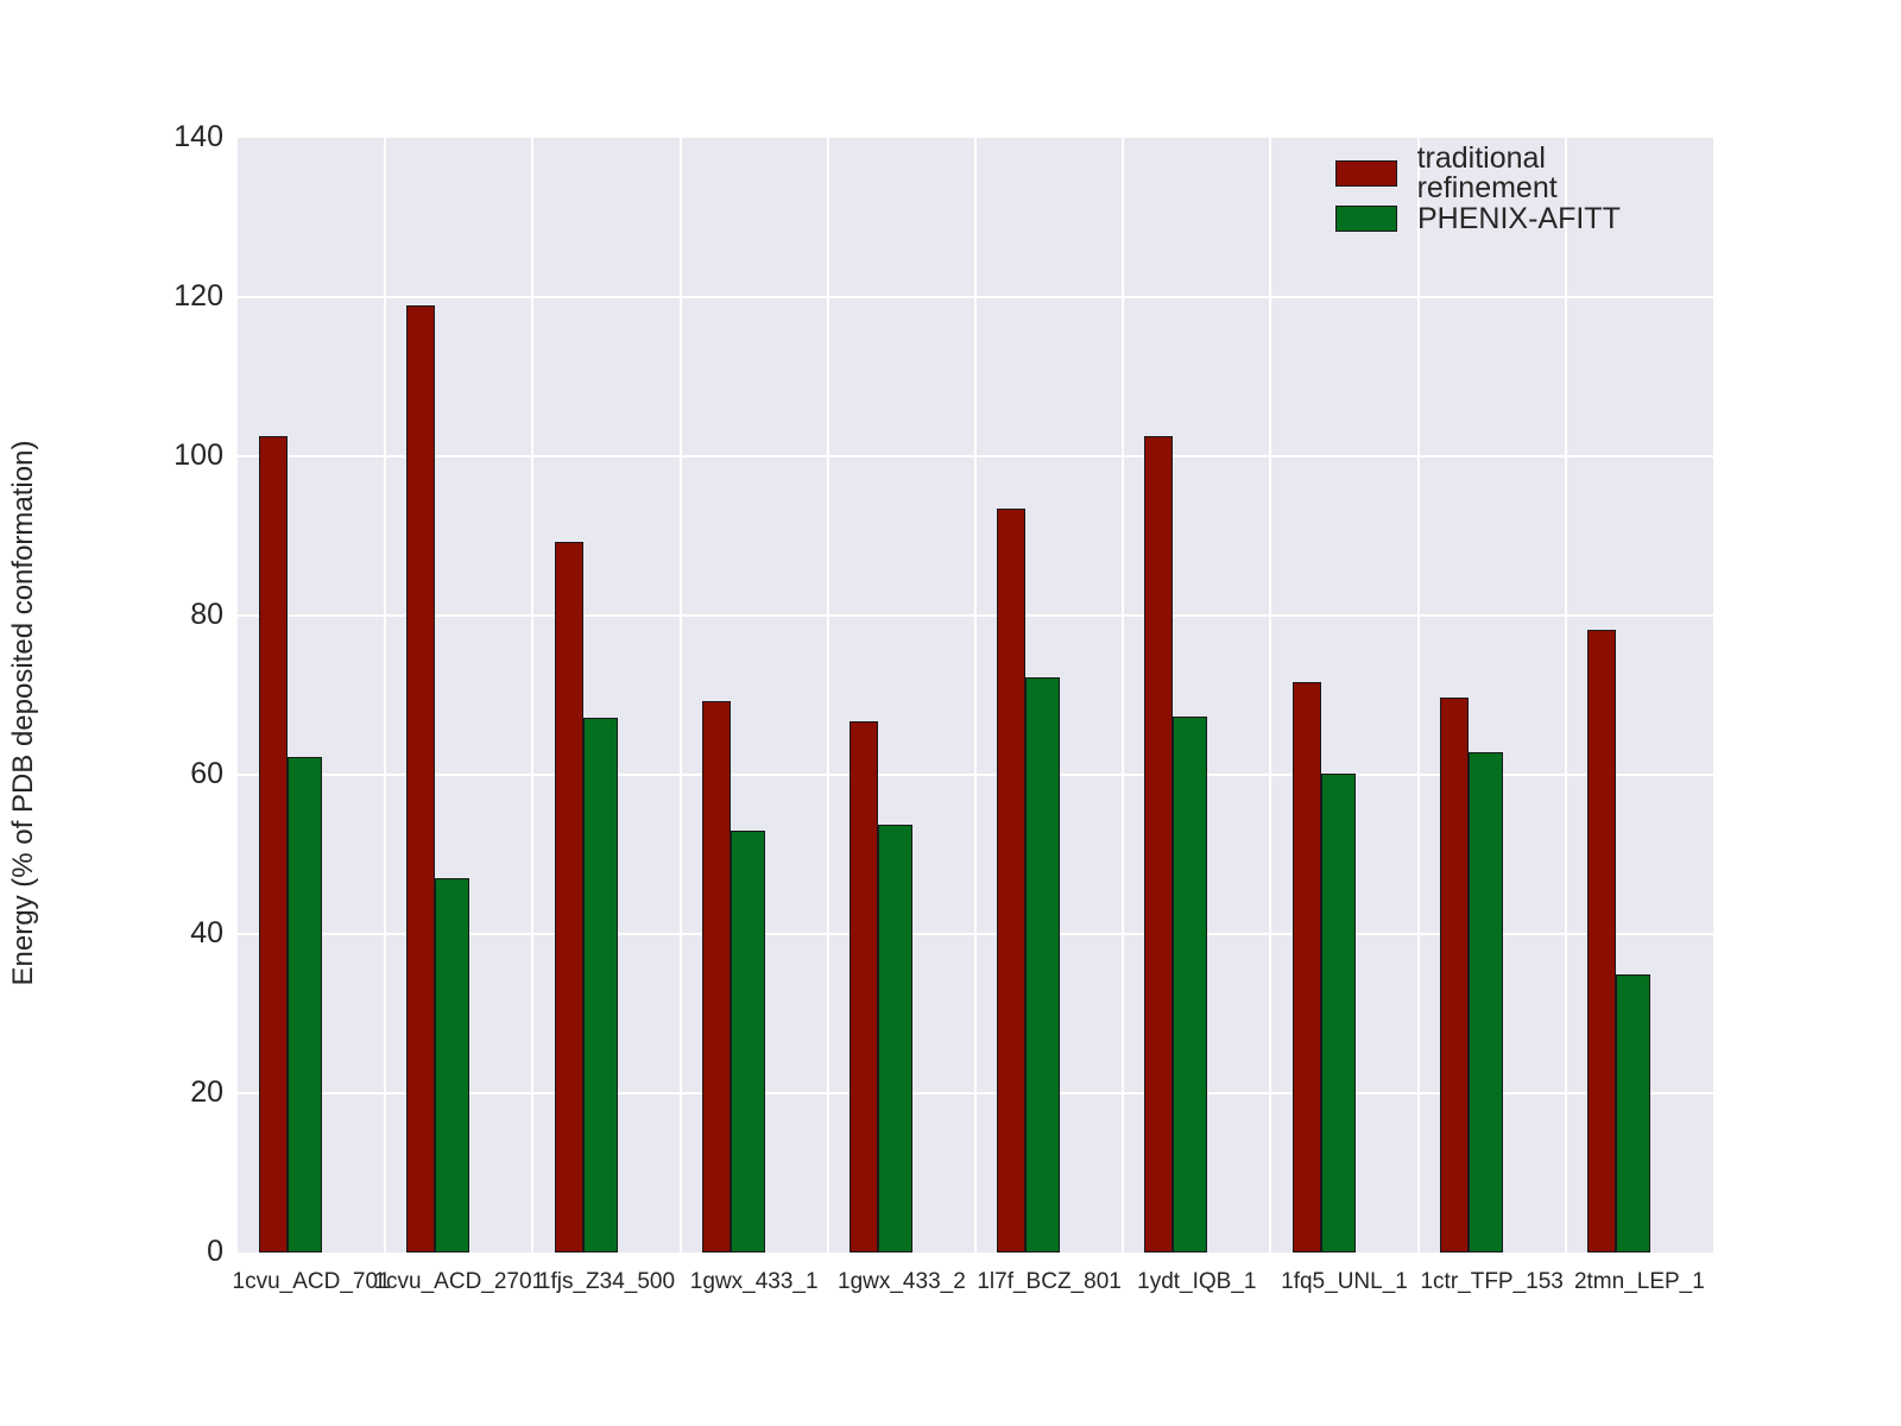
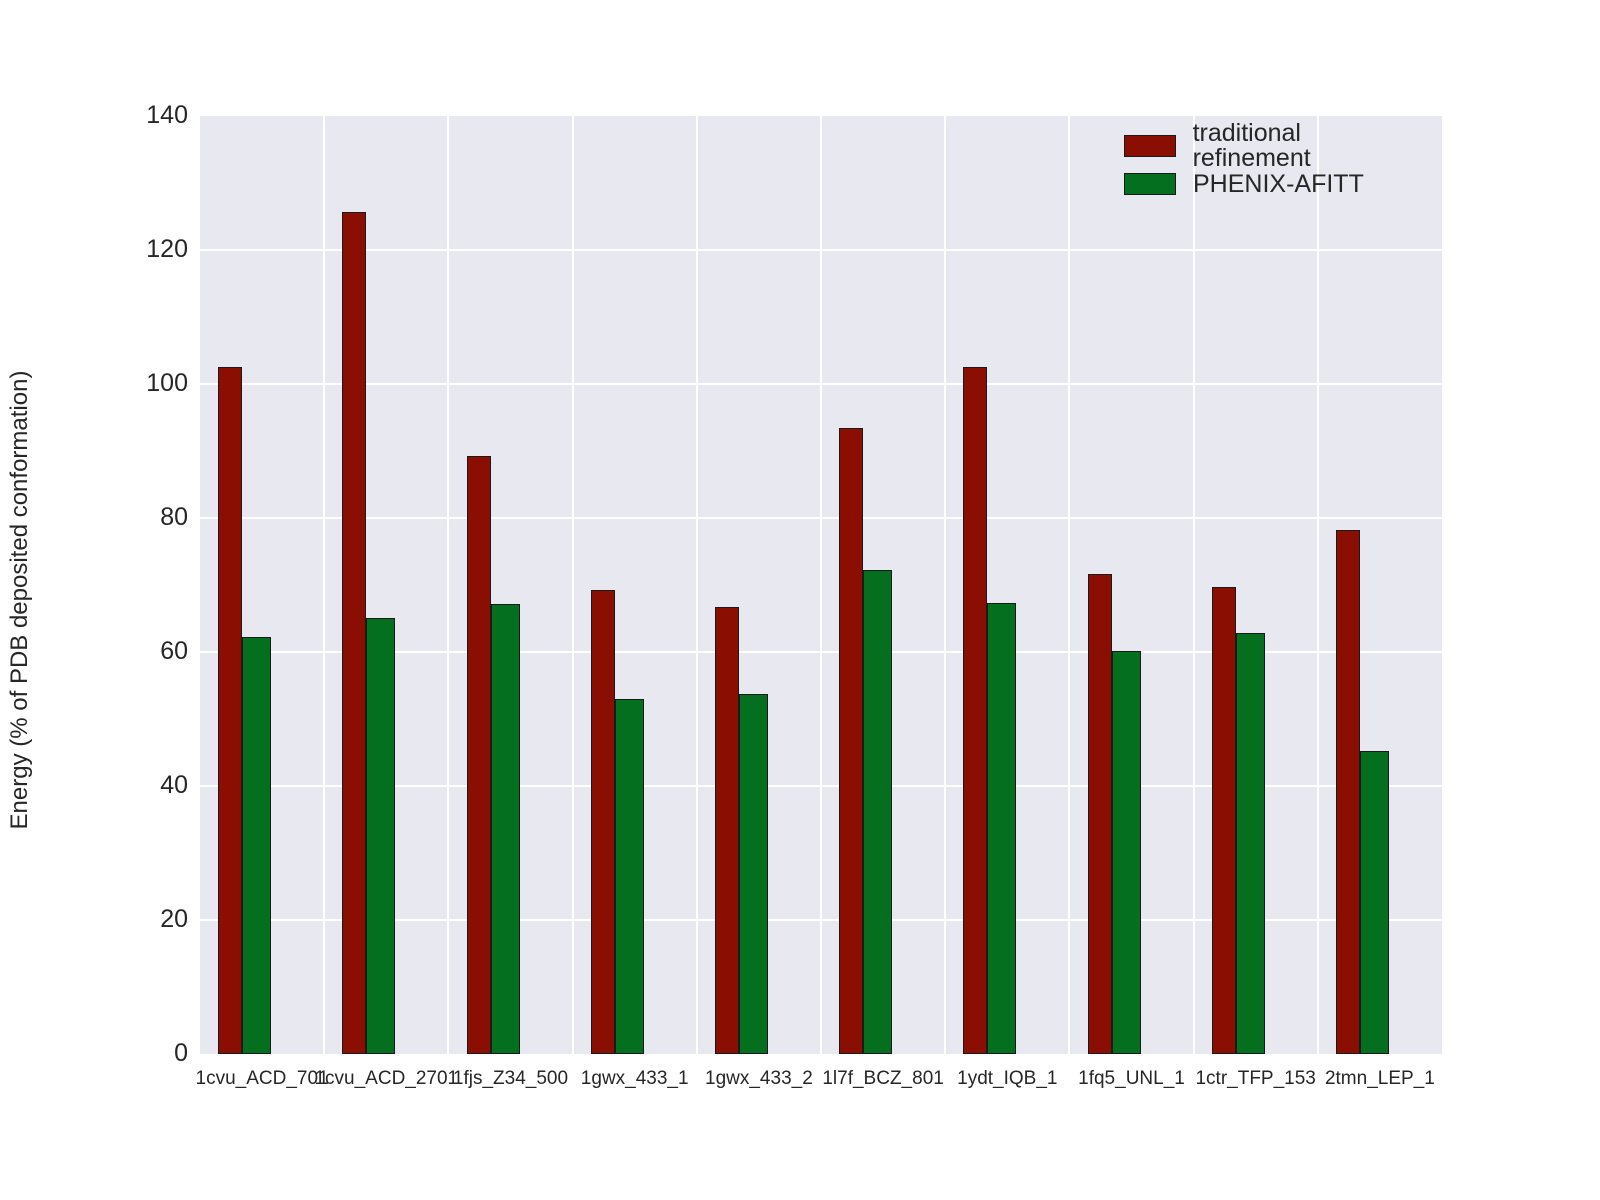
traditional refinement/1cvu_ACD_2701: 119 -> 126
PHENIX-AFITT/1cvu_ACD_2701: 47 -> 65
PHENIX-AFITT/2tmn_LEP_1: 35 -> 45
